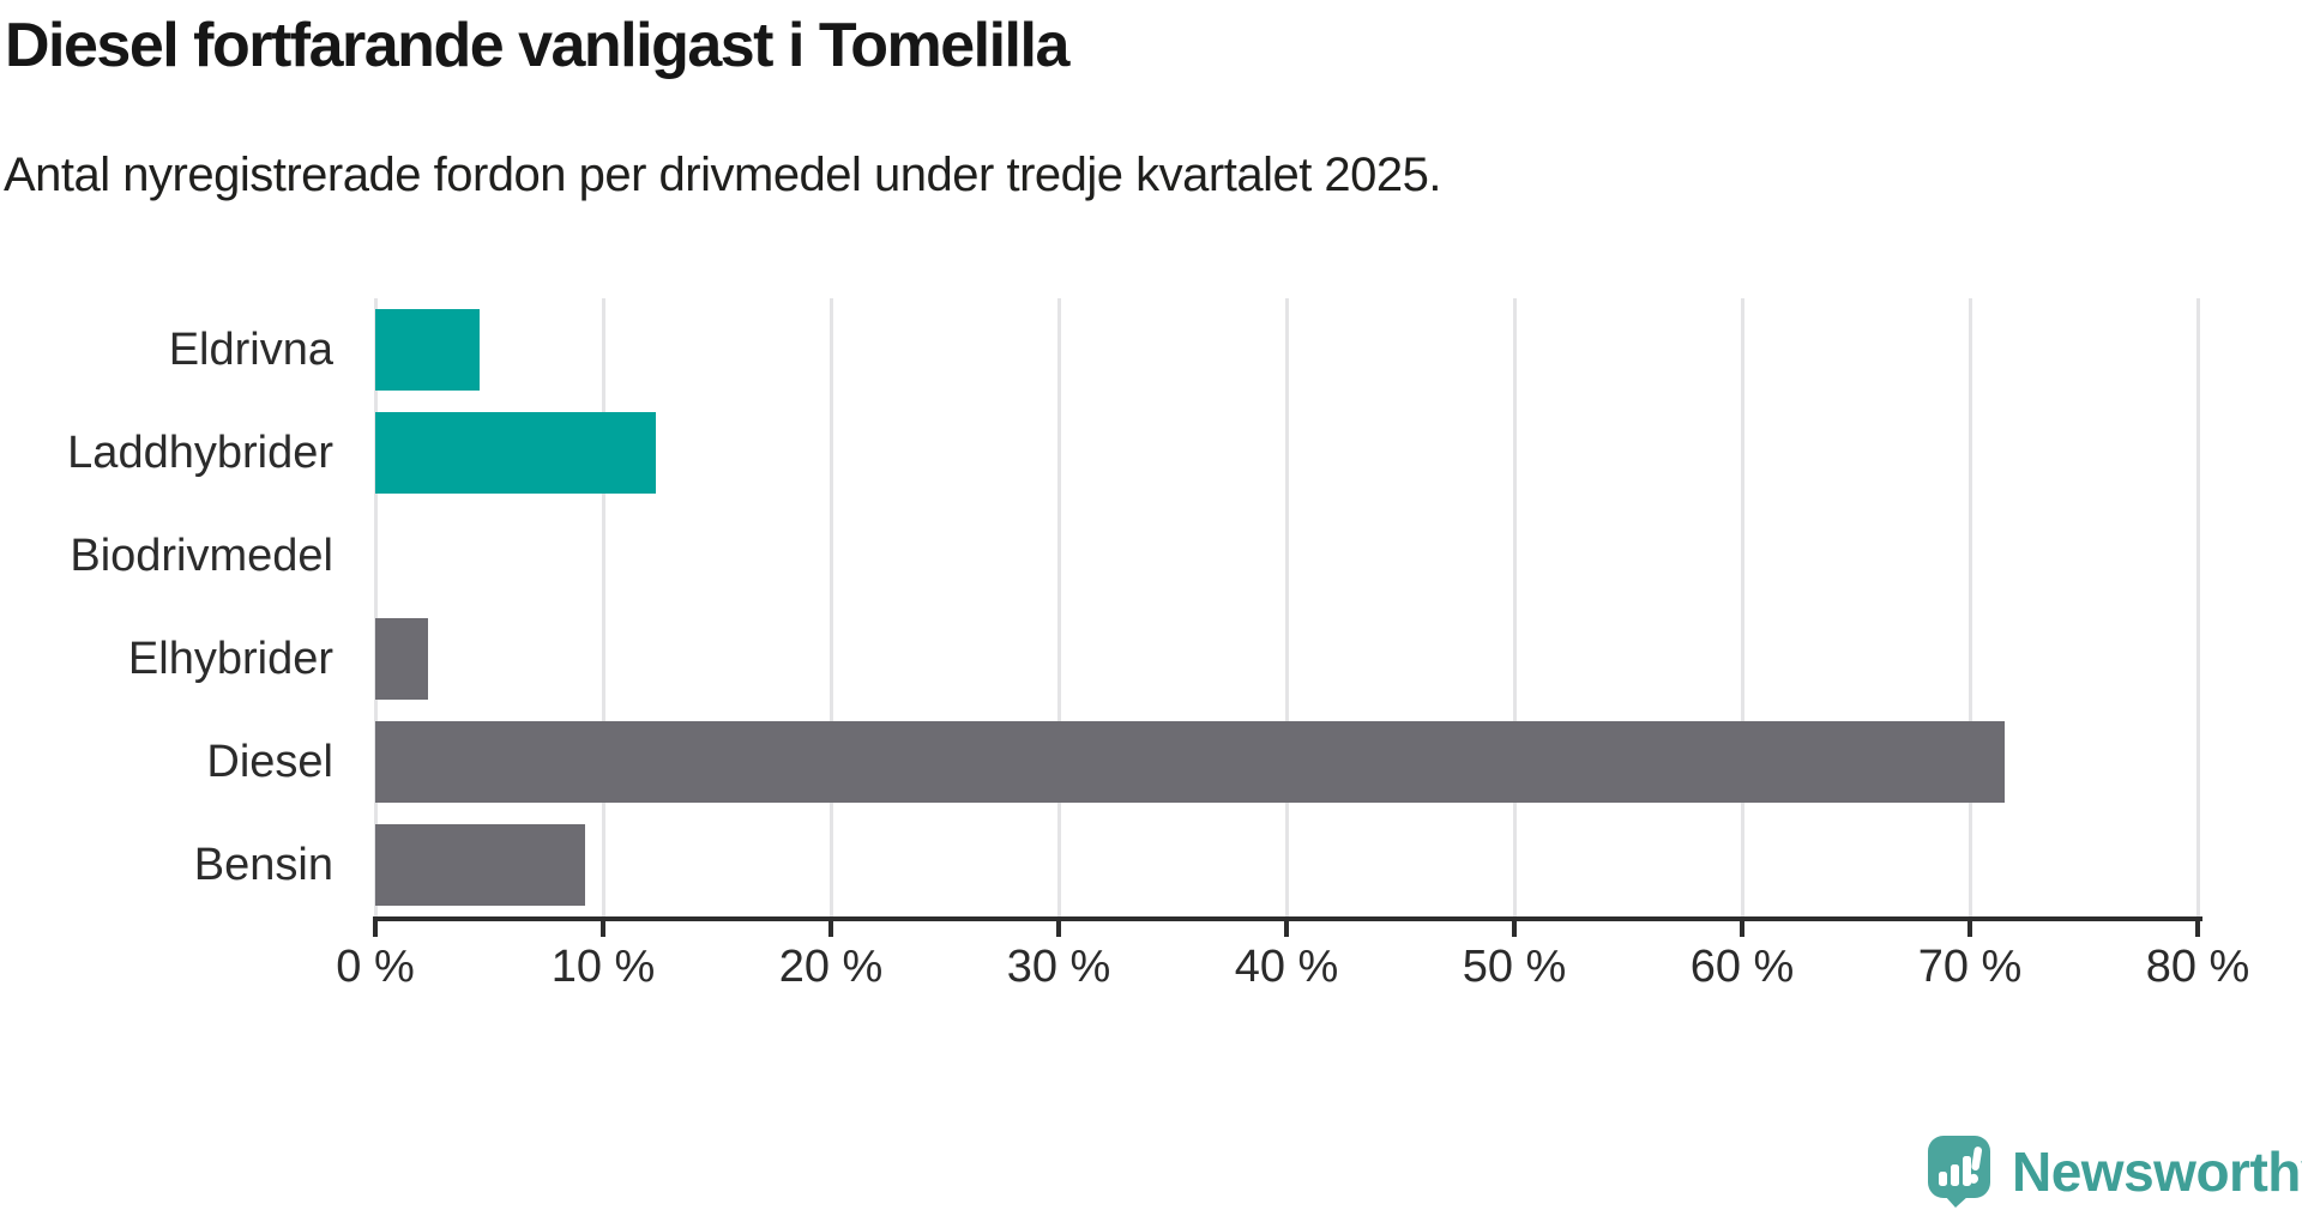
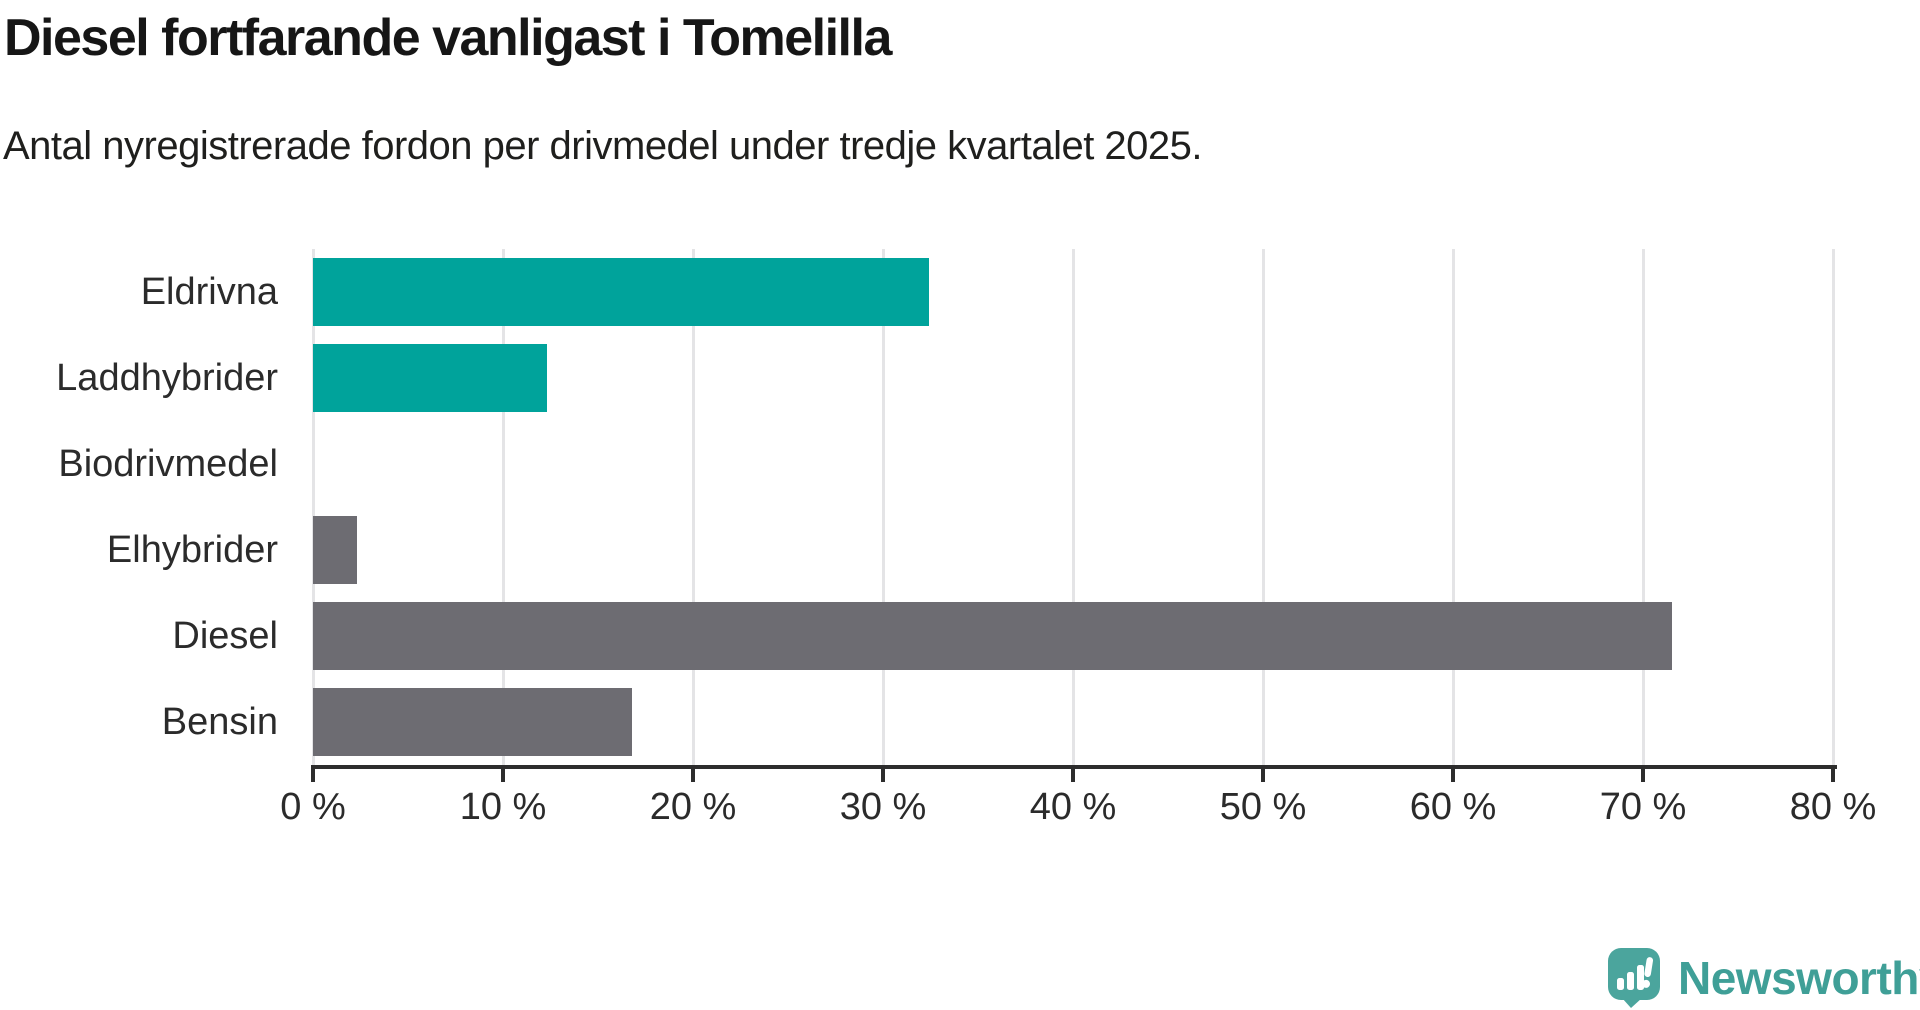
Eldrivna: 4.6% -> 32.4%
Bensin: 9.2% -> 16.8%
